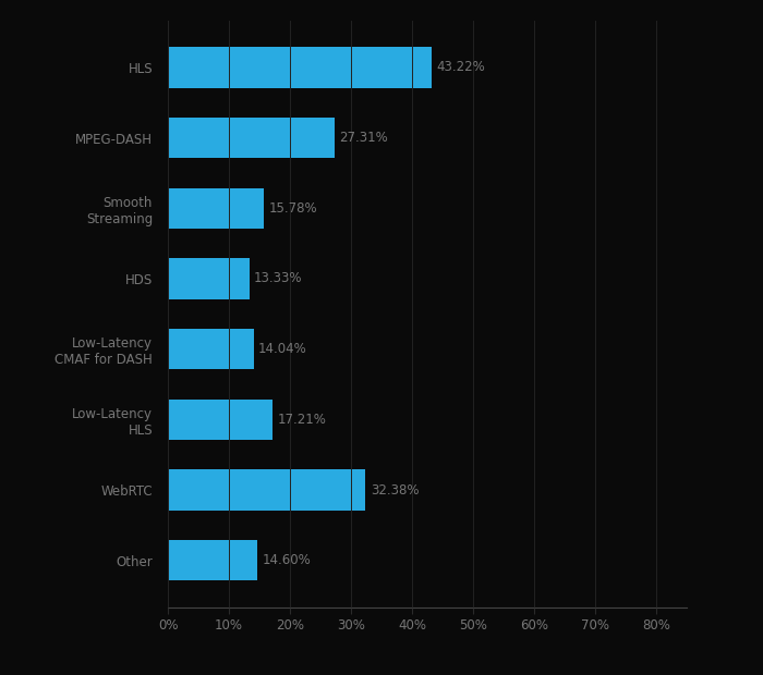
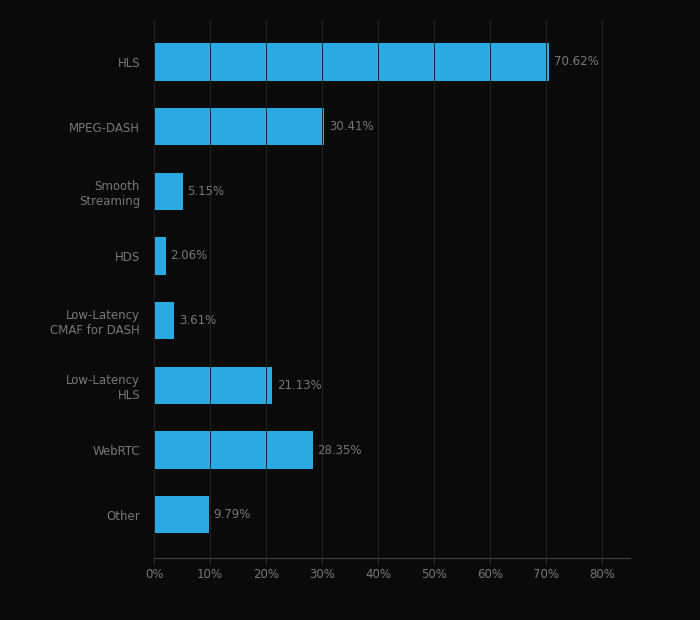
HLS: 43.22% -> 70.62%
MPEG-DASH: 27.31% -> 30.41%
Smooth Streaming: 15.78% -> 5.15%
HDS: 13.33% -> 2.06%
Low-Latency CMAF for DASH: 14.04% -> 3.61%
Low-Latency HLS: 17.21% -> 21.13%
WebRTC: 32.38% -> 28.35%
Other: 14.60% -> 9.79%
